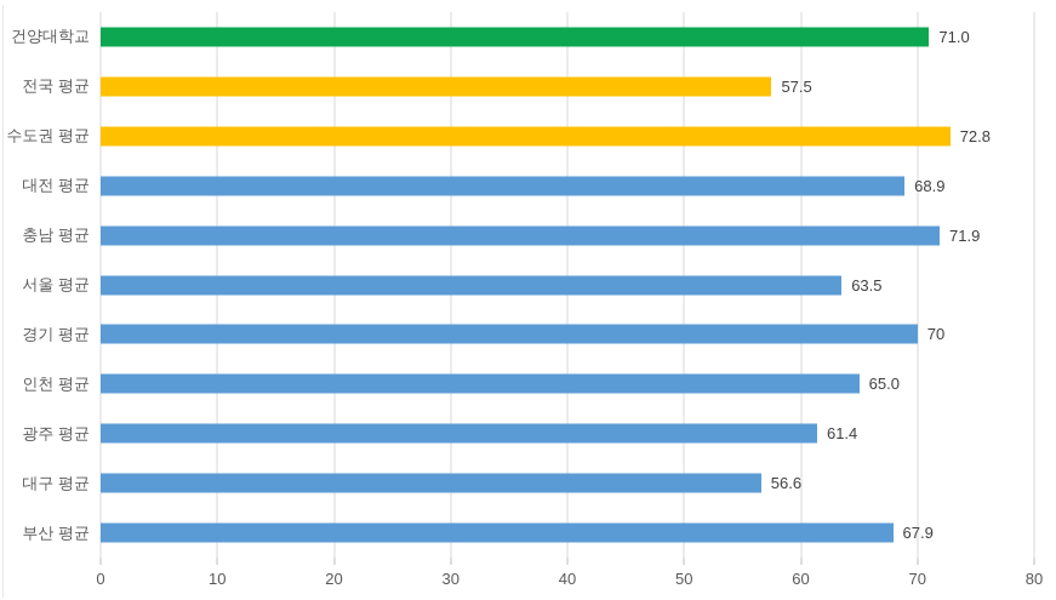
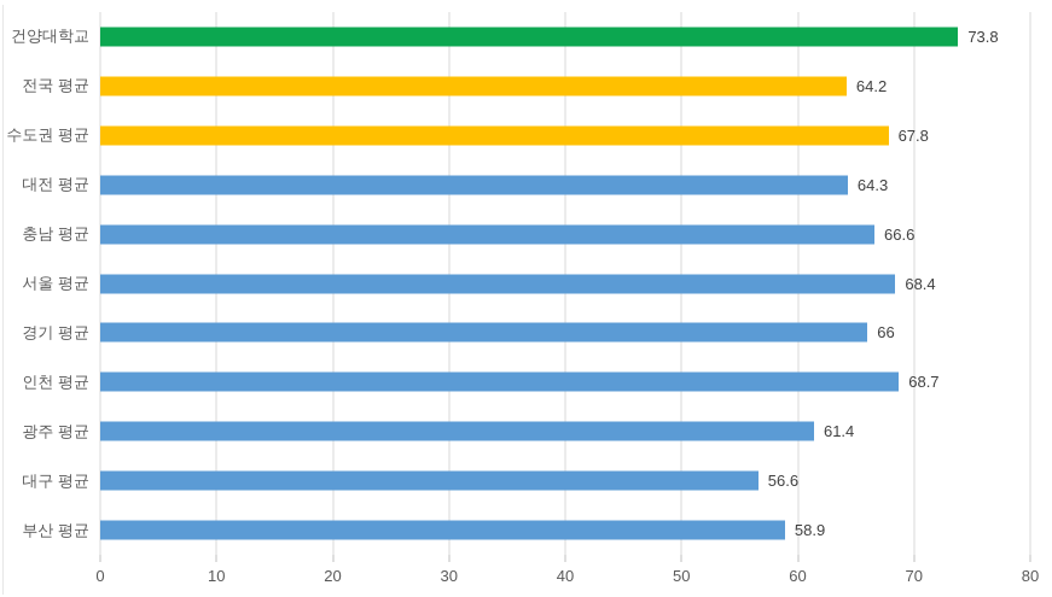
건양대학교: 71.0 -> 73.8
전국 평균: 57.5 -> 64.2
수도권 평균: 72.8 -> 67.8
대전 평균: 68.9 -> 64.3
충남 평균: 71.9 -> 66.6
서울 평균: 63.5 -> 68.4
경기 평균: 70 -> 66
인천 평균: 65.0 -> 68.7
부산 평균: 67.9 -> 58.9
